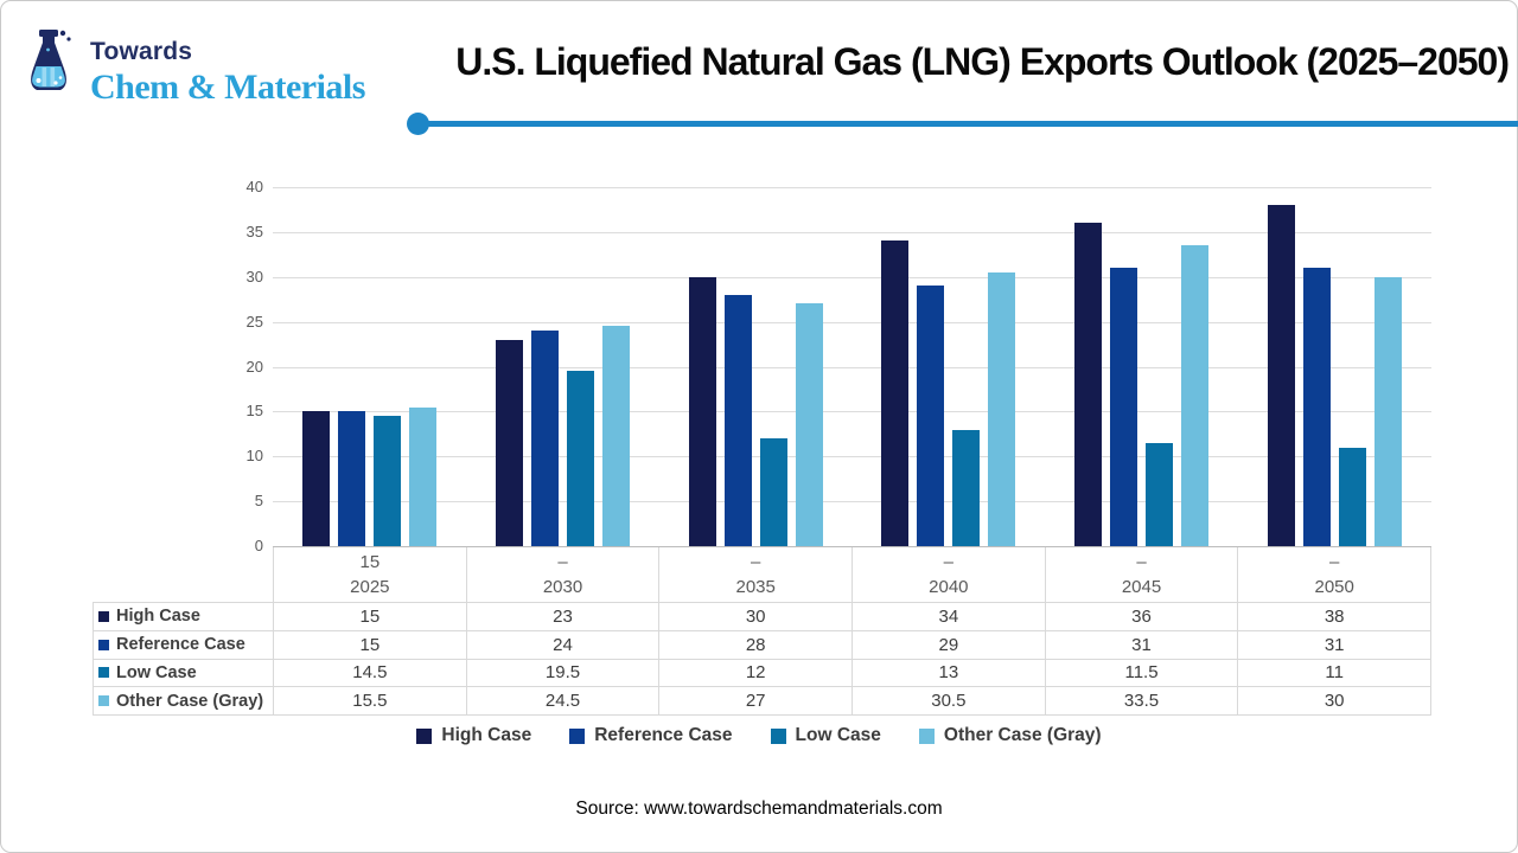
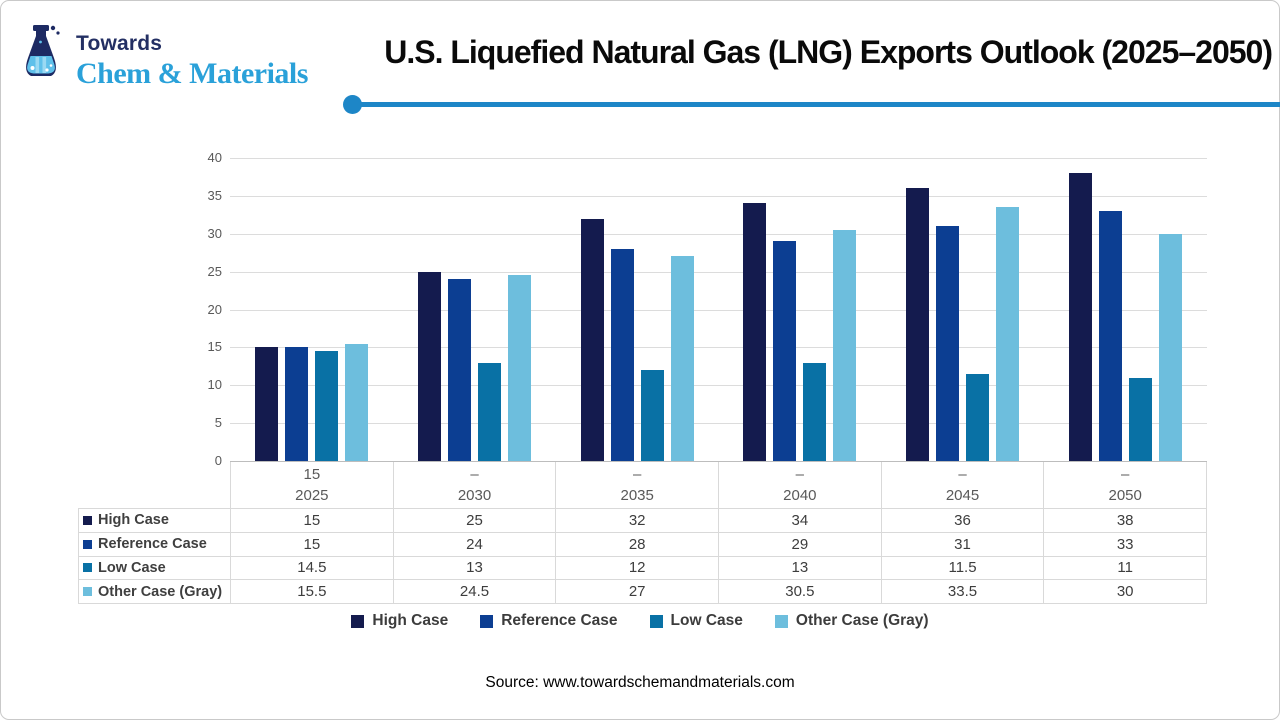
High Case/2030: 23 -> 25
Low Case/2030: 19.5 -> 13
High Case/2035: 30 -> 32
Reference Case/2050: 31 -> 33
